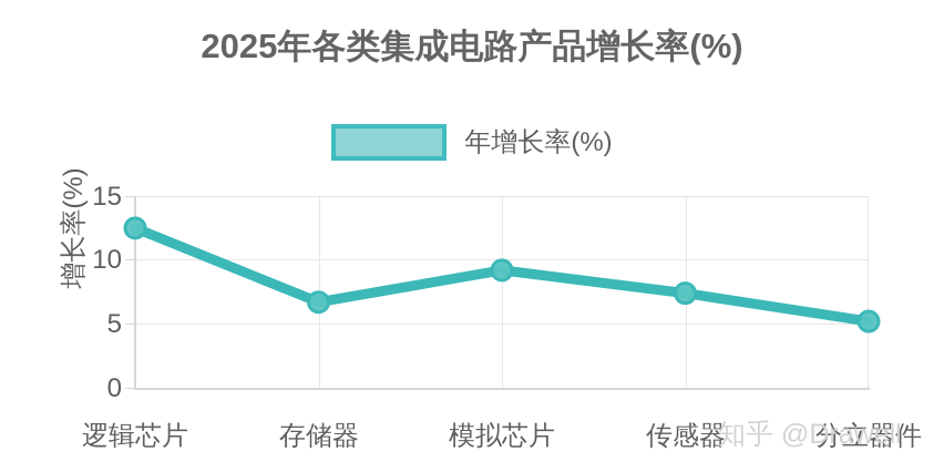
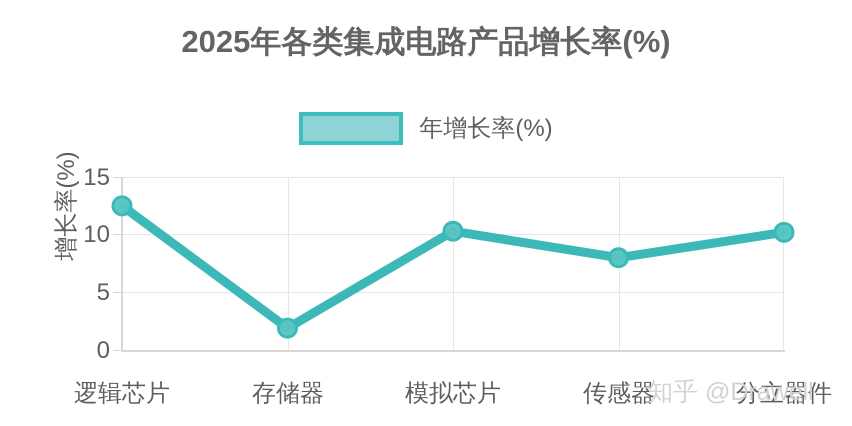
存储器: 6.7 -> 1.9
模拟芯片: 9.2 -> 10.3
传感器: 7.4 -> 8.0
分立器件: 5.2 -> 10.2
